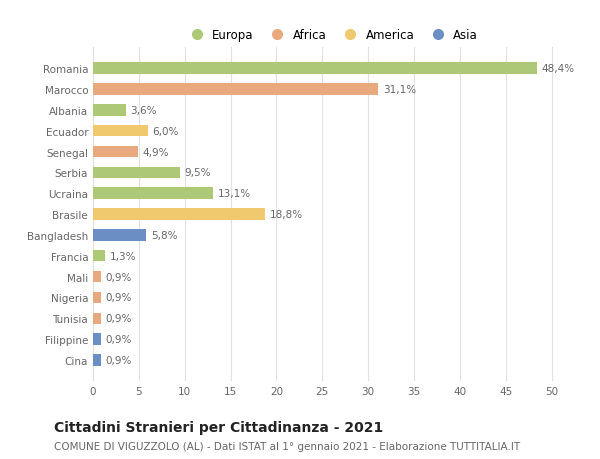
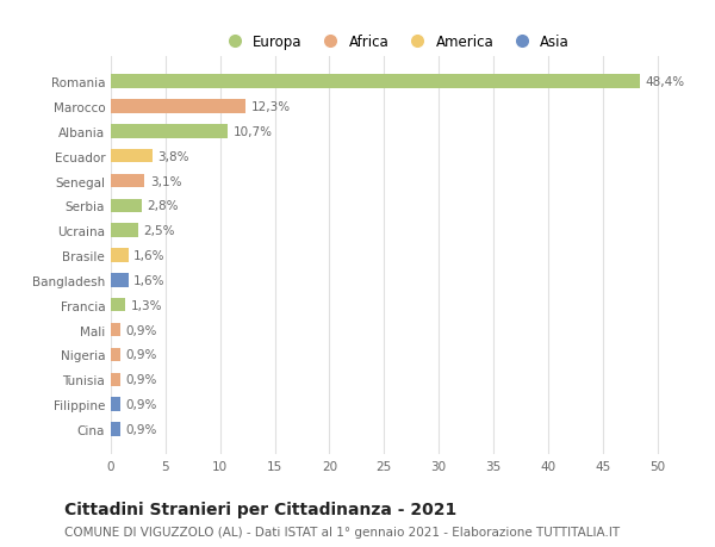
Marocco: 31,1% -> 12,3%
Albania: 3,6% -> 10,7%
Ecuador: 6,0% -> 3,8%
Senegal: 4,9% -> 3,1%
Serbia: 9,5% -> 2,8%
Ucraina: 13,1% -> 2,5%
Brasile: 18,8% -> 1,6%
Bangladesh: 5,8% -> 1,6%
